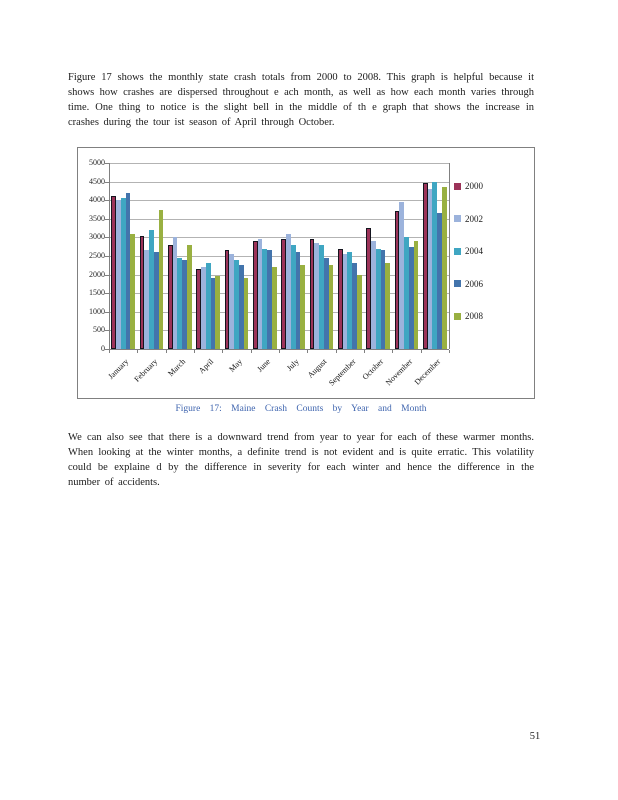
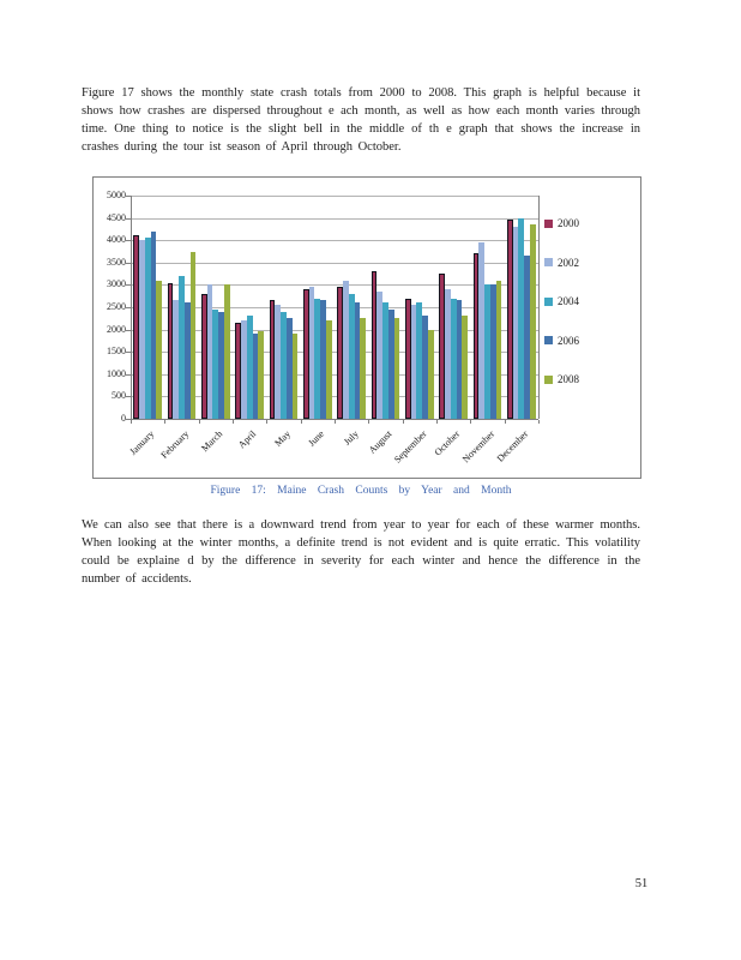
2008/March: 2800 -> 3000
2000/August: 3000 -> 3300
2004/August: 2800 -> 2600
2006/November: 2800 -> 3000
2008/November: 2900 -> 3100
